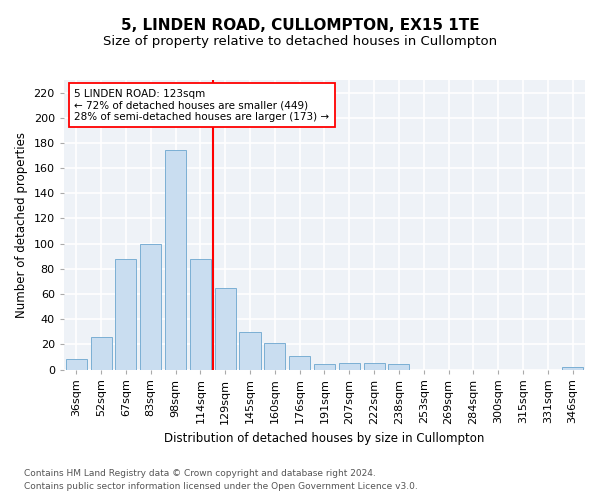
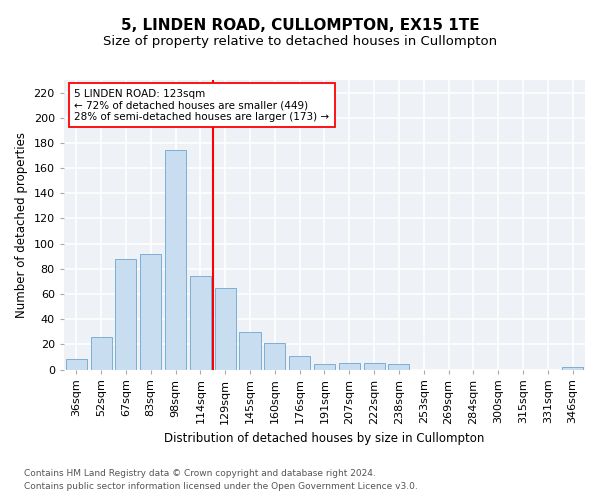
83sqm: 100 -> 92
114sqm: 88 -> 74
